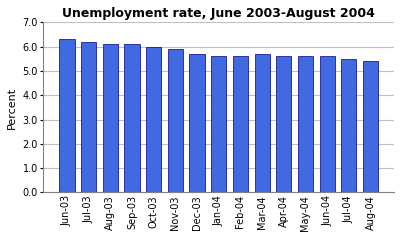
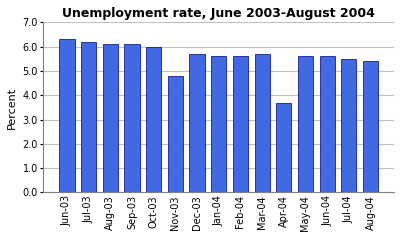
Nov-03: 5.9 -> 4.8
Apr-04: 5.6 -> 3.7
